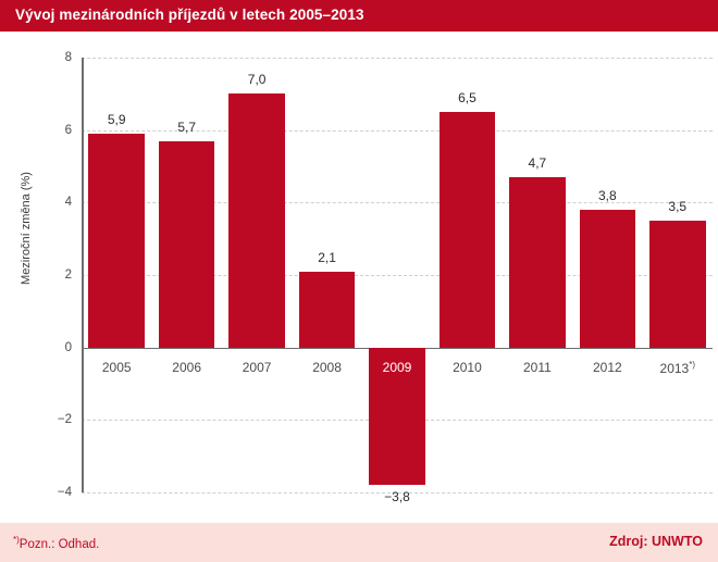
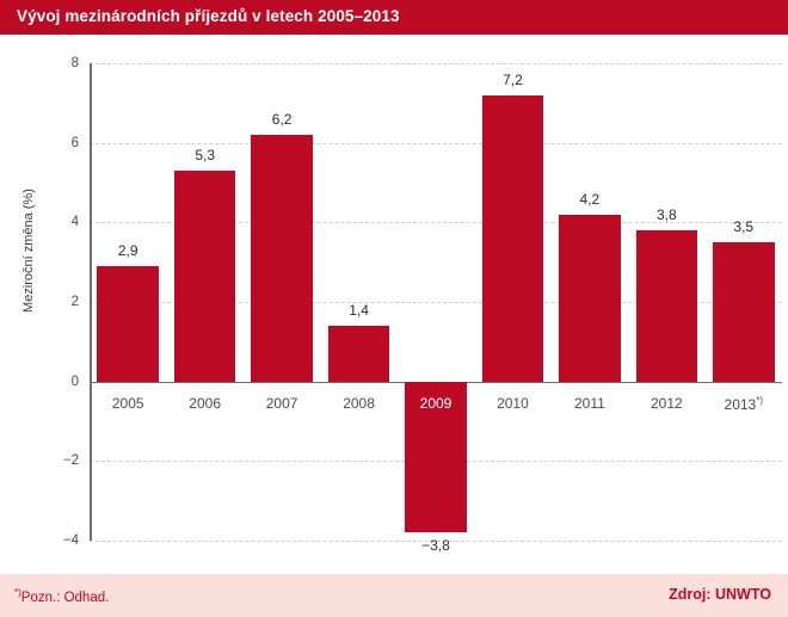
2005: 5,9 -> 2,9
2006: 5,7 -> 5,3
2007: 7,0 -> 6,2
2008: 2,1 -> 1,4
2010: 6,5 -> 7,2
2011: 4,7 -> 4,2
